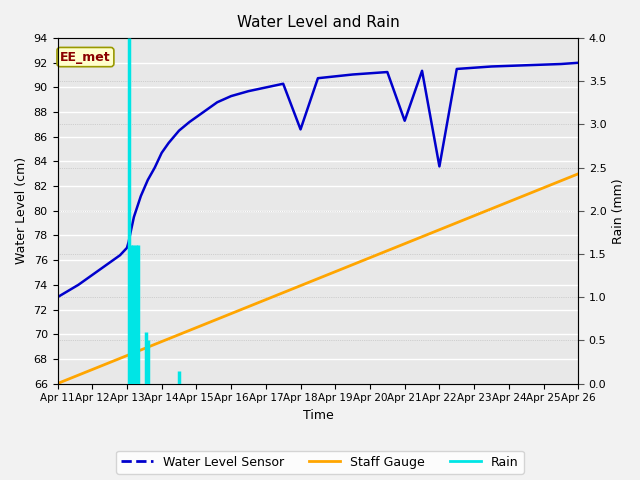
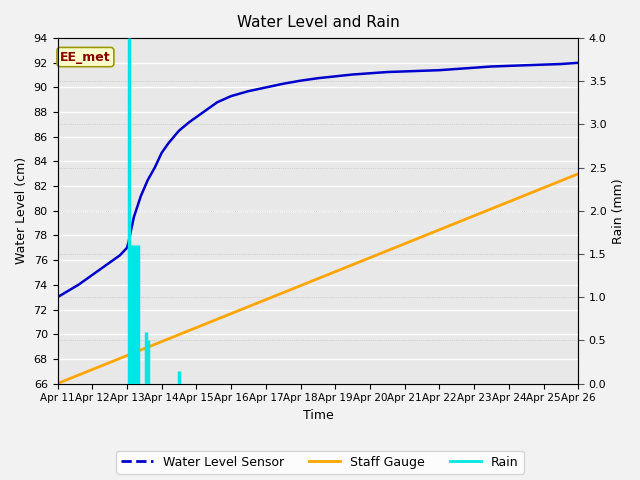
Apr 18: 86.6 -> 90.5
Apr 21: 87.3 -> 91.3
Apr 22: 83.6 -> 91.4
